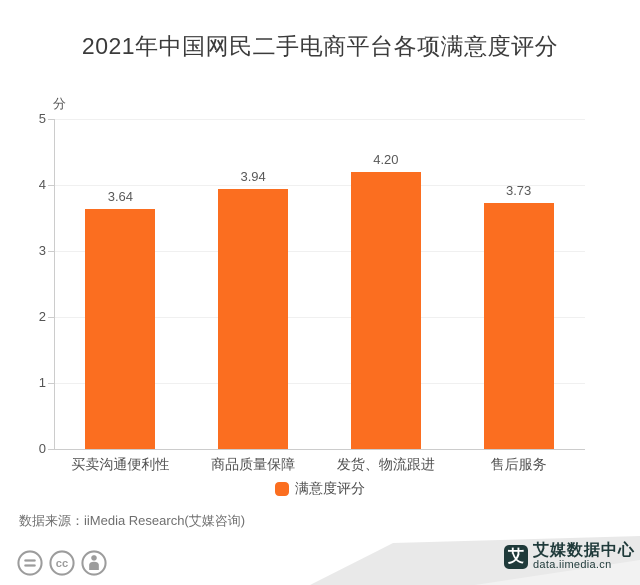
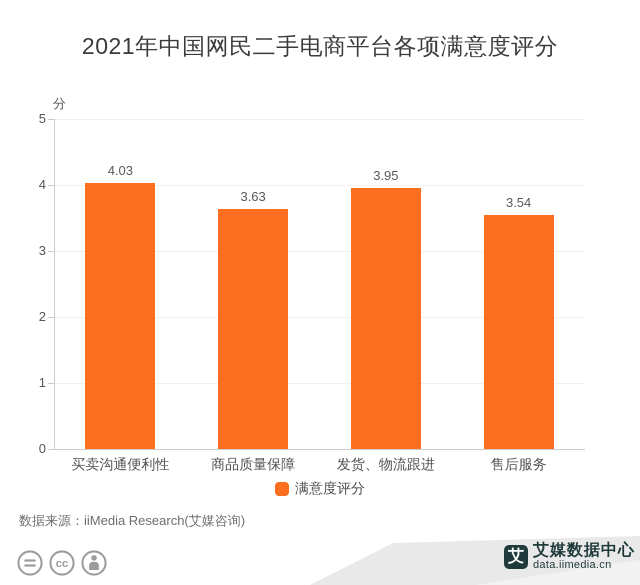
买卖沟通便利性: 3.64 -> 4.03
商品质量保障: 3.94 -> 3.63
发货、物流跟进: 4.20 -> 3.95
售后服务: 3.73 -> 3.54
